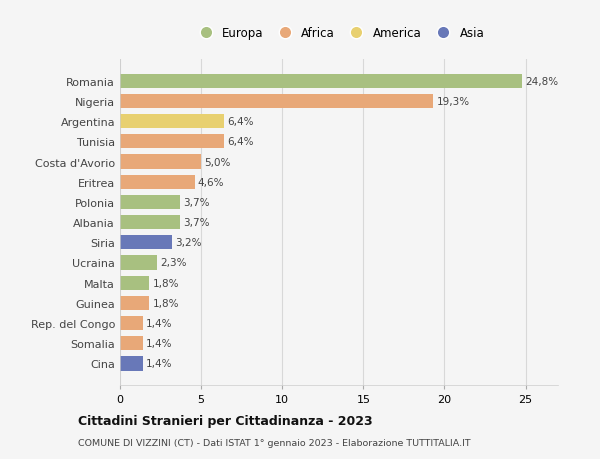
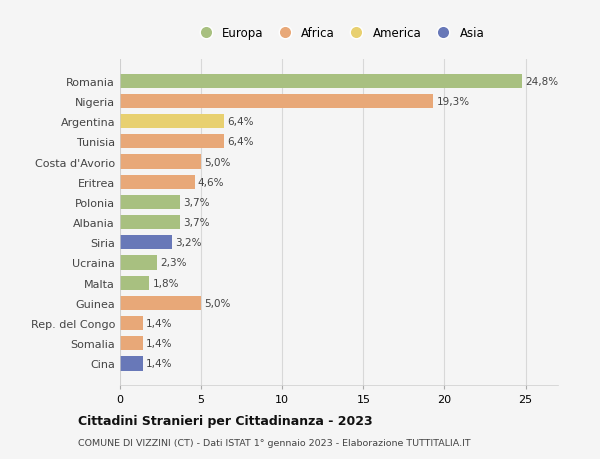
Guinea: 1,8% -> 5,0%
